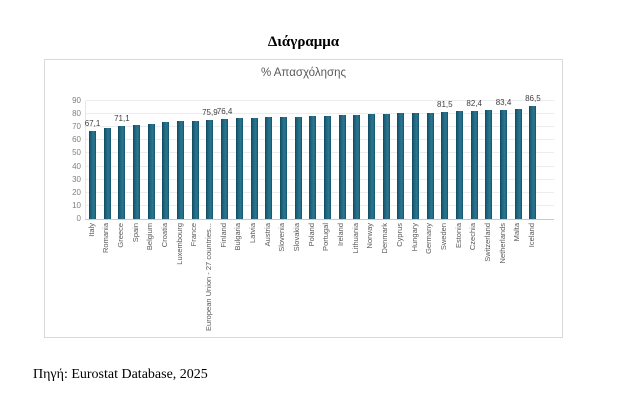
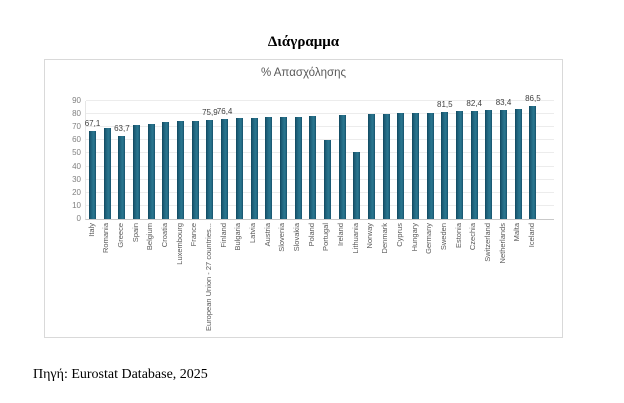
Greece: 71,1 -> 63,7
Portugal: 79 -> 60
Lithuania: 80 -> 51
